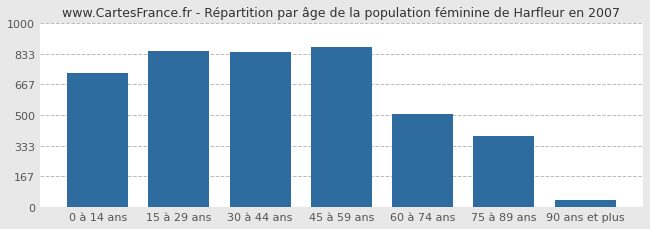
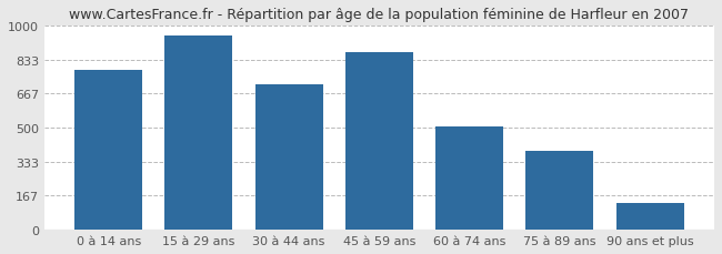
0 à 14 ans: 730 -> 780
15 à 29 ans: 850 -> 950
30 à 44 ans: 840 -> 710
90 ans et plus: 40 -> 130
